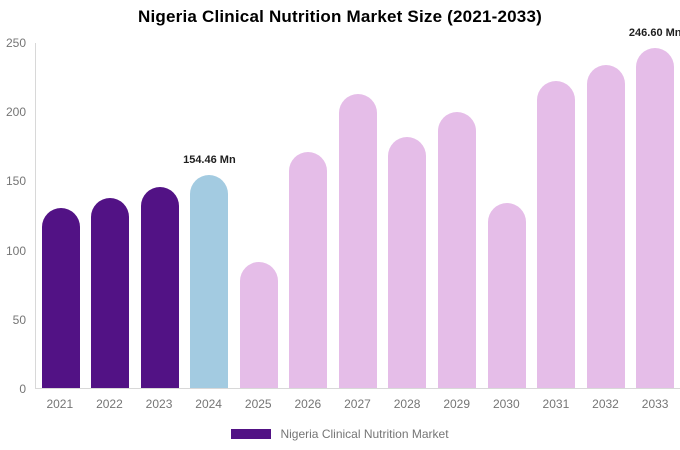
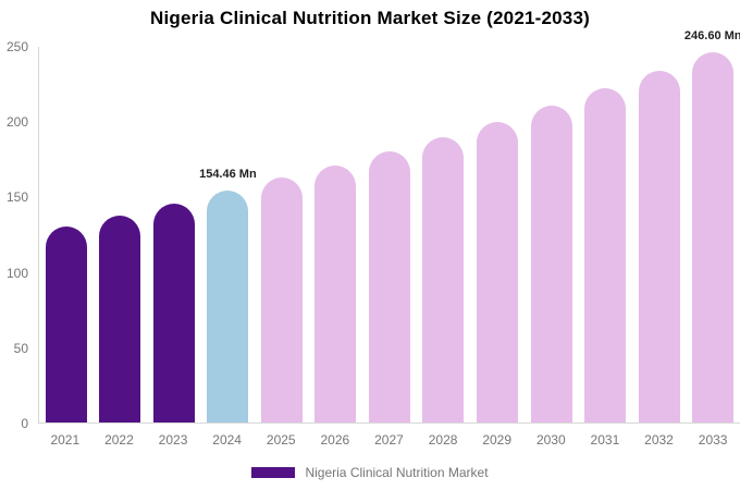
2025: 91 -> 163
2027: 213 -> 180
2028: 182 -> 190
2030: 134 -> 211
